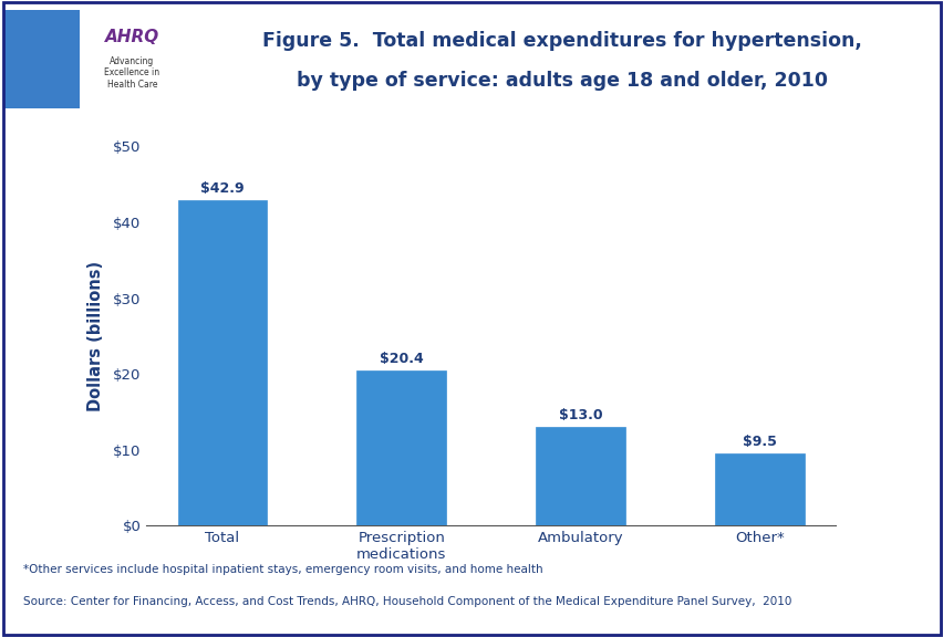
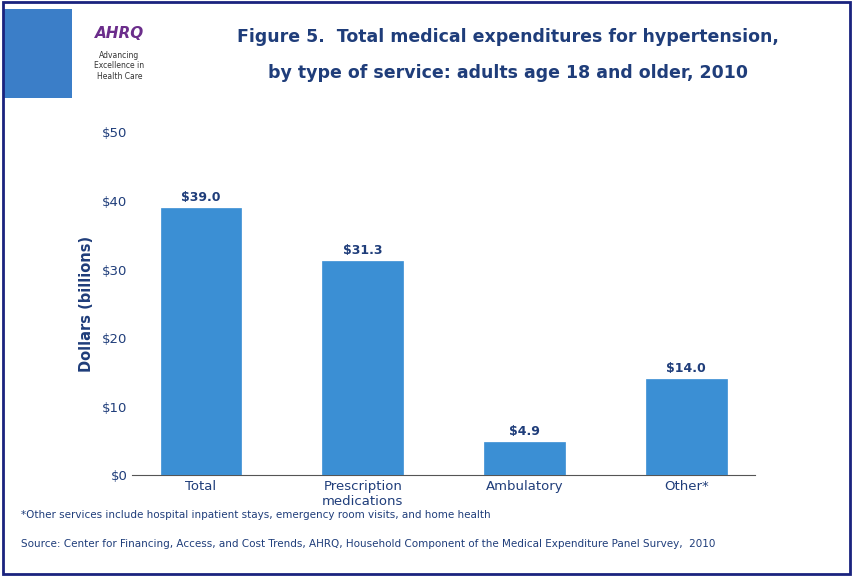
Total: $42.9 -> $39.0
Prescription medications: $20.4 -> $31.3
Ambulatory: $13.0 -> $4.9
Other*: $9.5 -> $14.0
